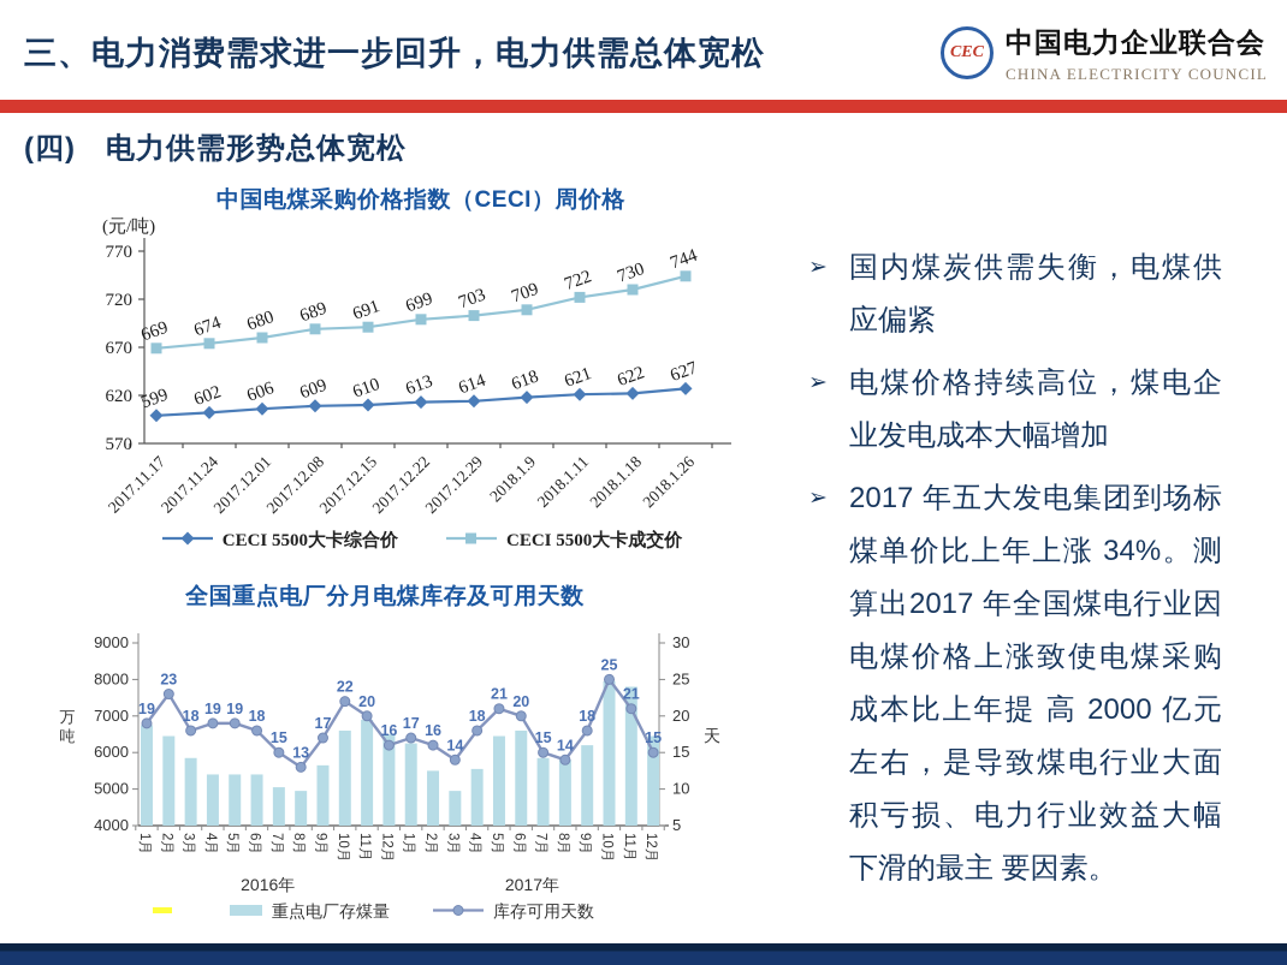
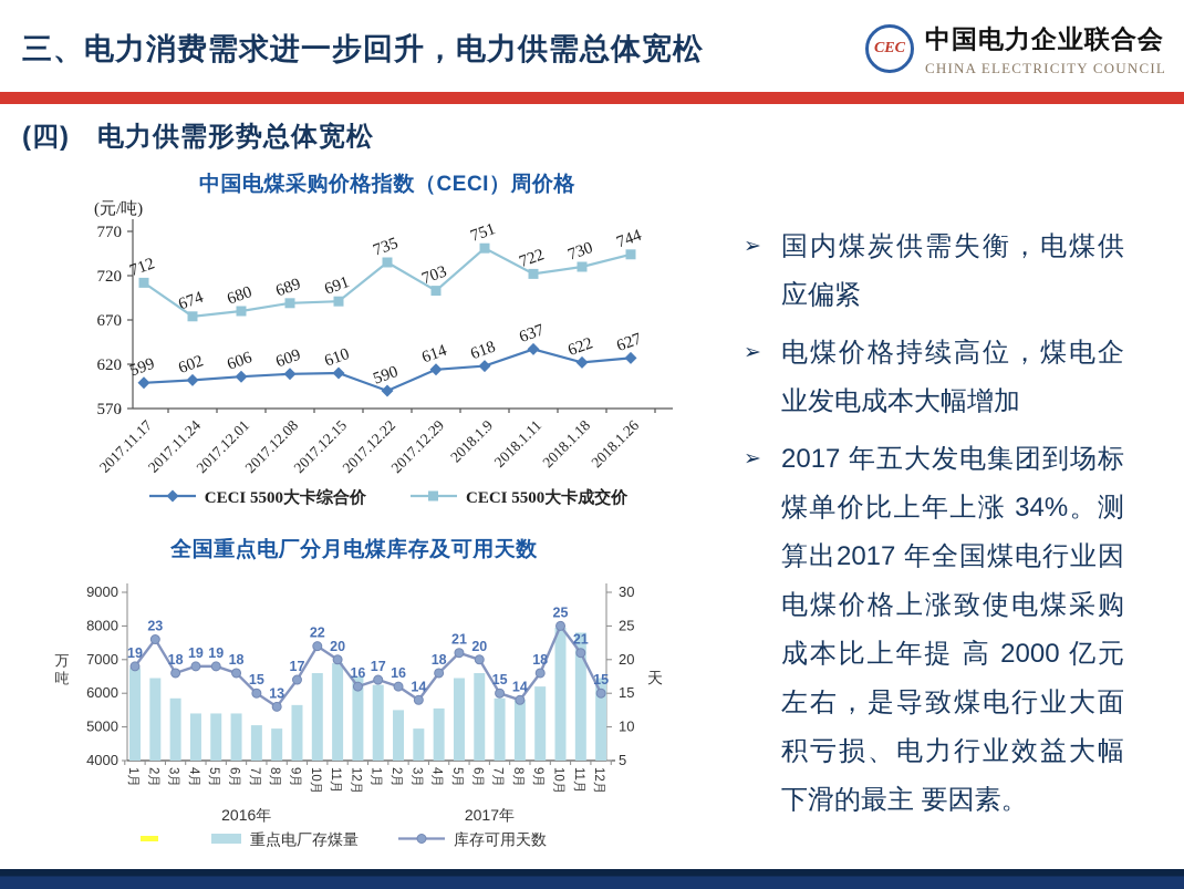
中国电煤采购价格指数（CECI）周价格/CECI 5500大卡成交价/2017.11.17: 669 -> 712
中国电煤采购价格指数（CECI）周价格/CECI 5500大卡综合价/2017.12.22: 613 -> 590
中国电煤采购价格指数（CECI）周价格/CECI 5500大卡成交价/2017.12.22: 699 -> 735
中国电煤采购价格指数（CECI）周价格/CECI 5500大卡成交价/2018.1.9: 709 -> 751
中国电煤采购价格指数（CECI）周价格/CECI 5500大卡综合价/2018.1.11: 621 -> 637
